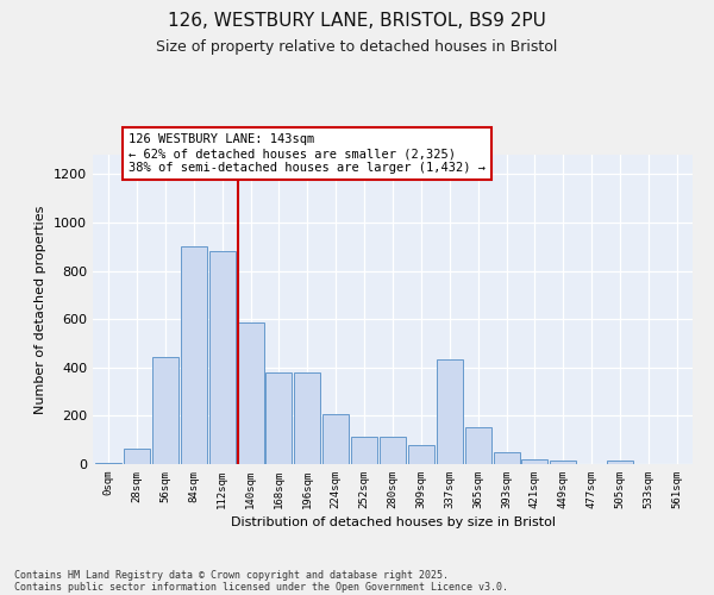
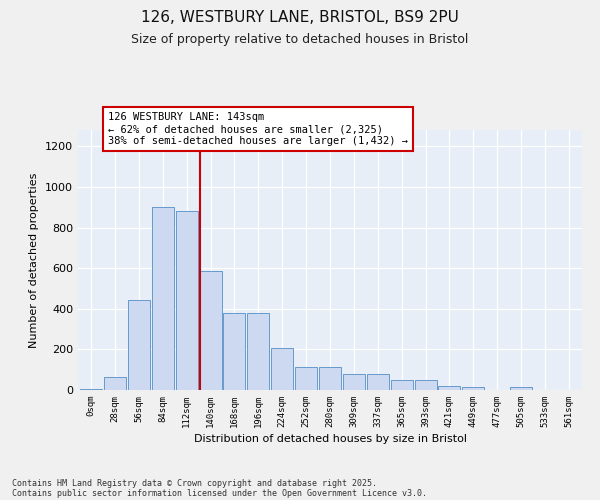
337sqm: 435 -> 80
365sqm: 155 -> 50
